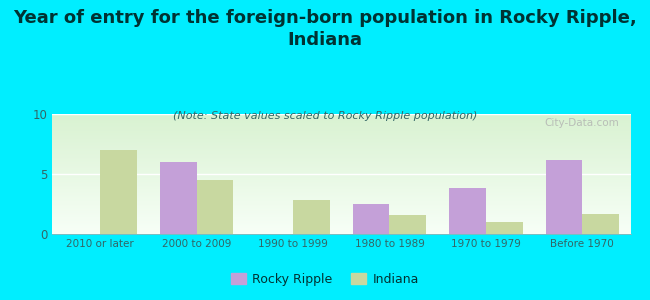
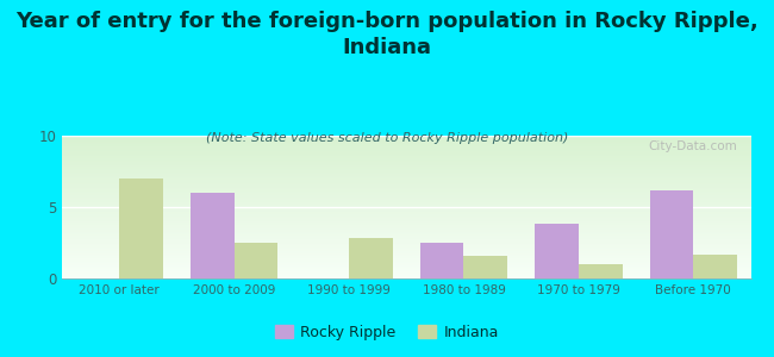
Indiana/2000 to 2009: 4.5 -> 2.5
